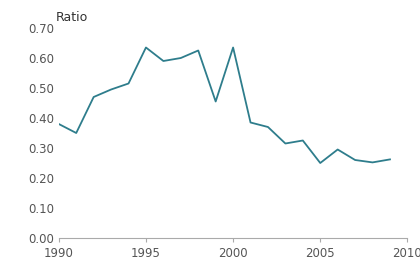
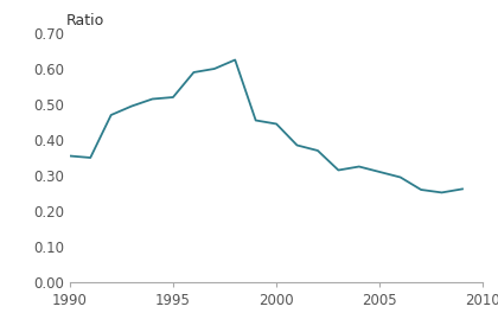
1990: 0.380 -> 0.355
1995: 0.635 -> 0.520
2000: 0.635 -> 0.445
2005: 0.250 -> 0.310
